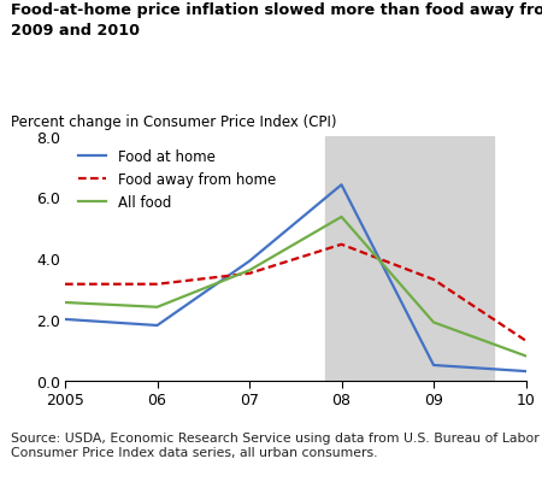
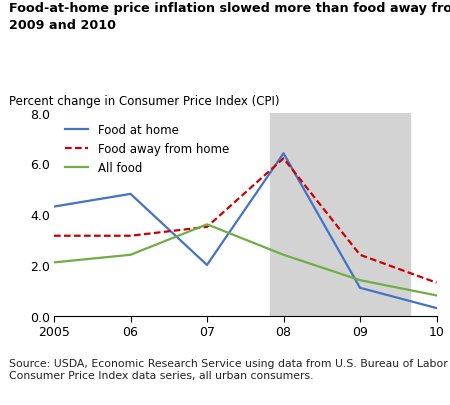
Food at home/2005: 2.0 -> 4.3
All food/2005: 2.55 -> 2.10
Food at home/06: 1.8 -> 4.8
Food at home/07: 3.9 -> 2.0
Food away from home/08: 4.45 -> 6.20
All food/08: 5.35 -> 2.40
Food at home/09: 0.5 -> 1.1
Food away from home/09: 3.30 -> 2.40
All food/09: 1.90 -> 1.40
